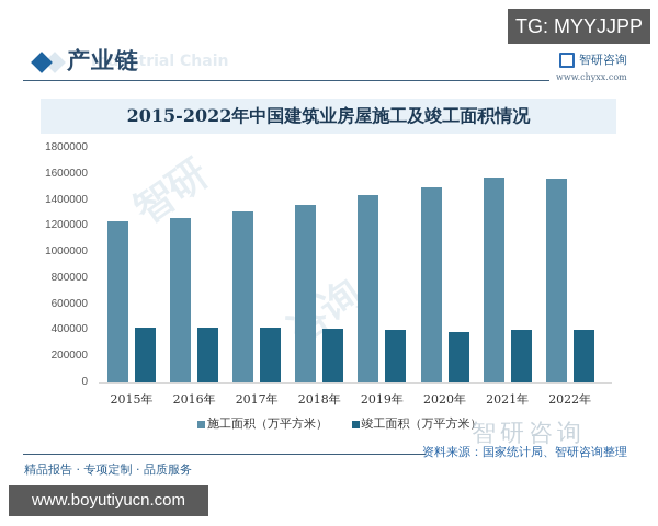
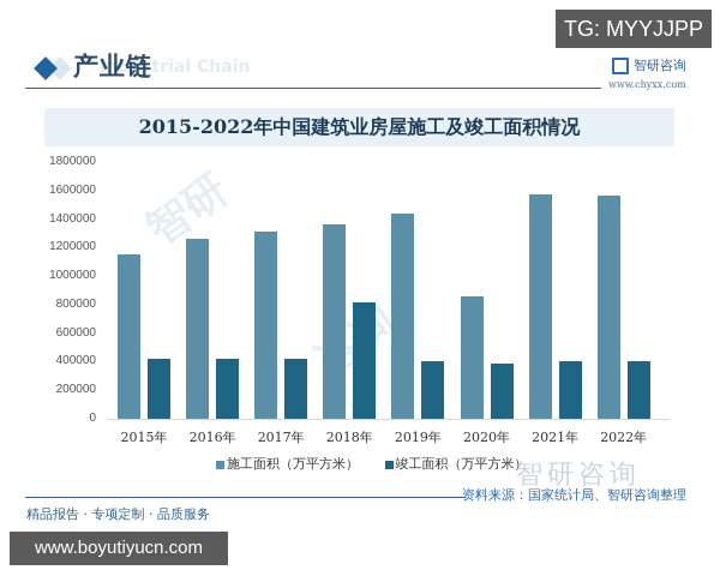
施工面积（万平方米）/2015年: 1240000 -> 1150000
竣工面积（万平方米）/2018年: 410000 -> 820000
施工面积（万平方米）/2020年: 1500000 -> 860000
